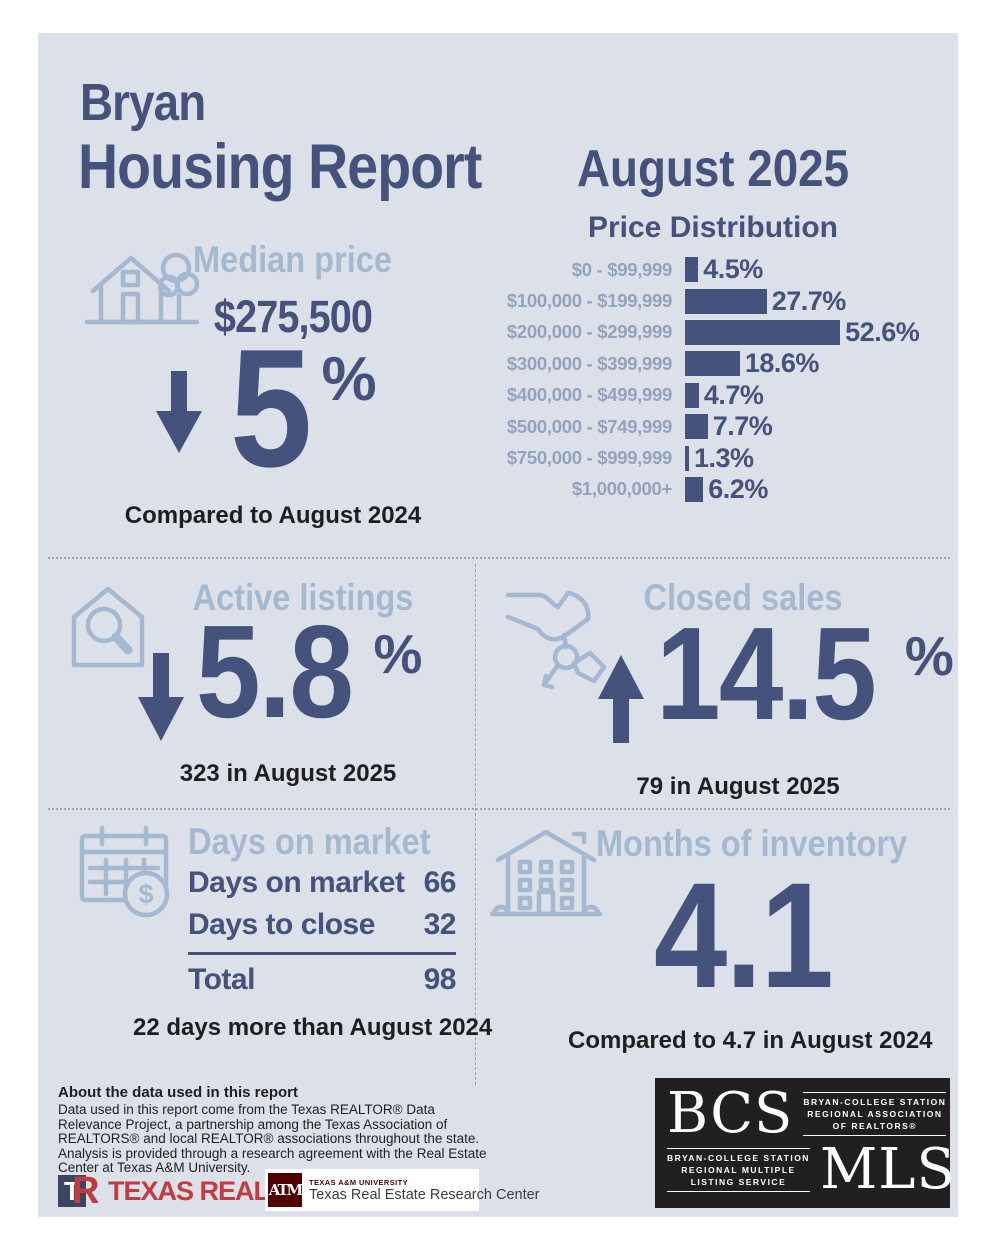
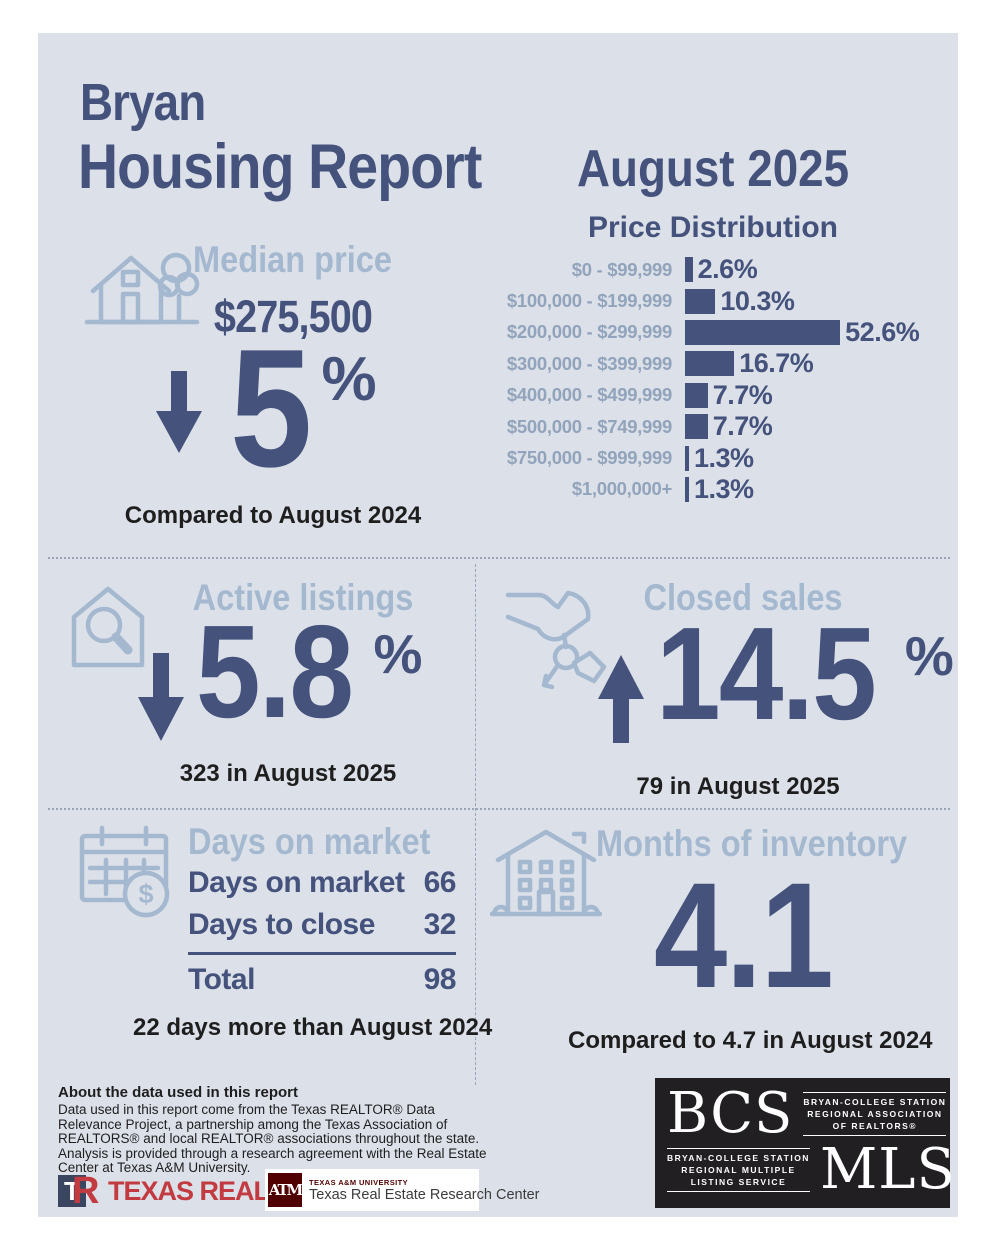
$0 - $99,999: 4.5% -> 2.6%
$100,000 - $199,999: 27.7% -> 10.3%
$300,000 - $399,999: 18.6% -> 16.7%
$400,000 - $499,999: 4.7% -> 7.7%
$1,000,000+: 6.2% -> 1.3%
